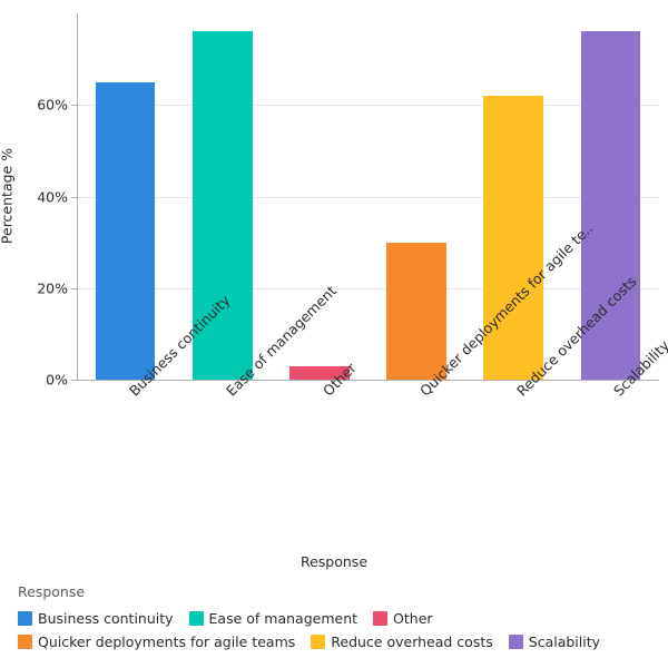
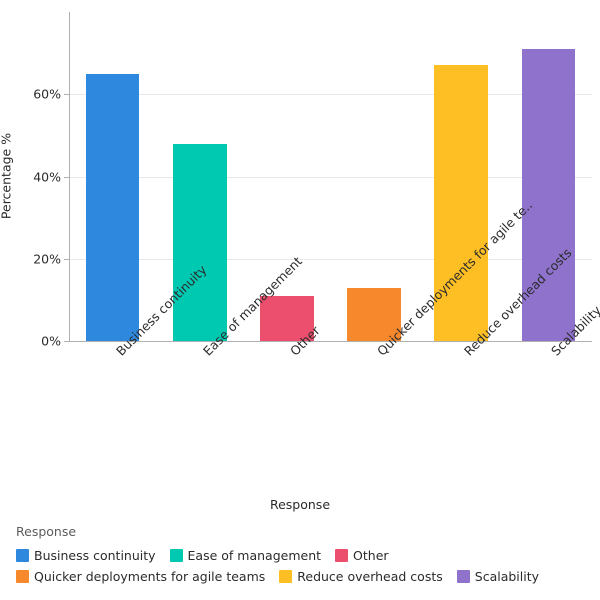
Ease of management: 76% -> 48%
Other: 3% -> 11%
Quicker deployments for agile te..: 30% -> 13%
Reduce overhead costs: 62% -> 67%
Scalability: 76% -> 71%
